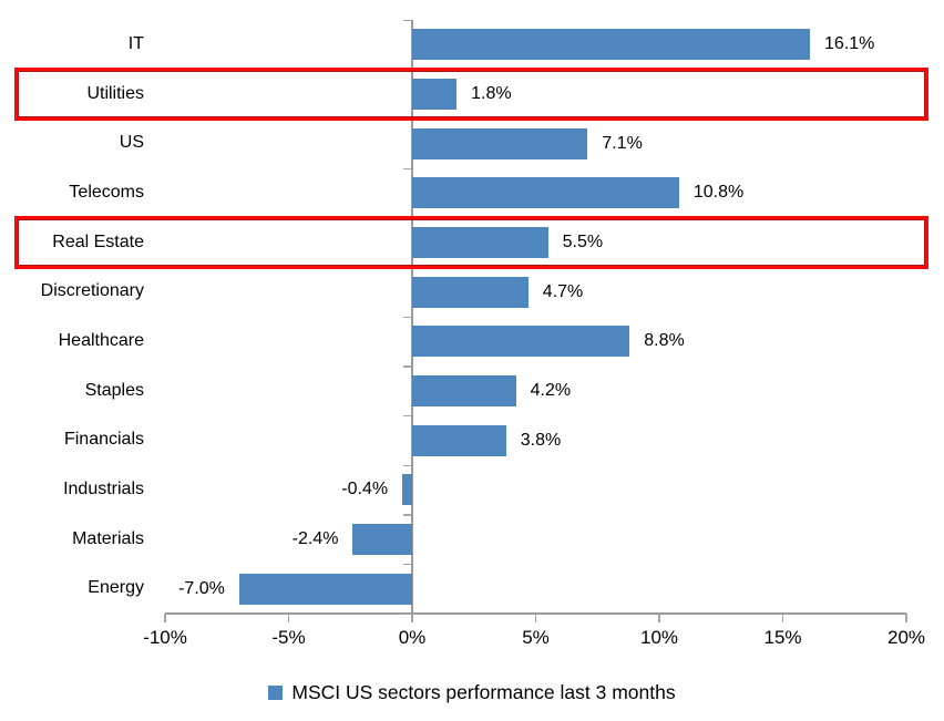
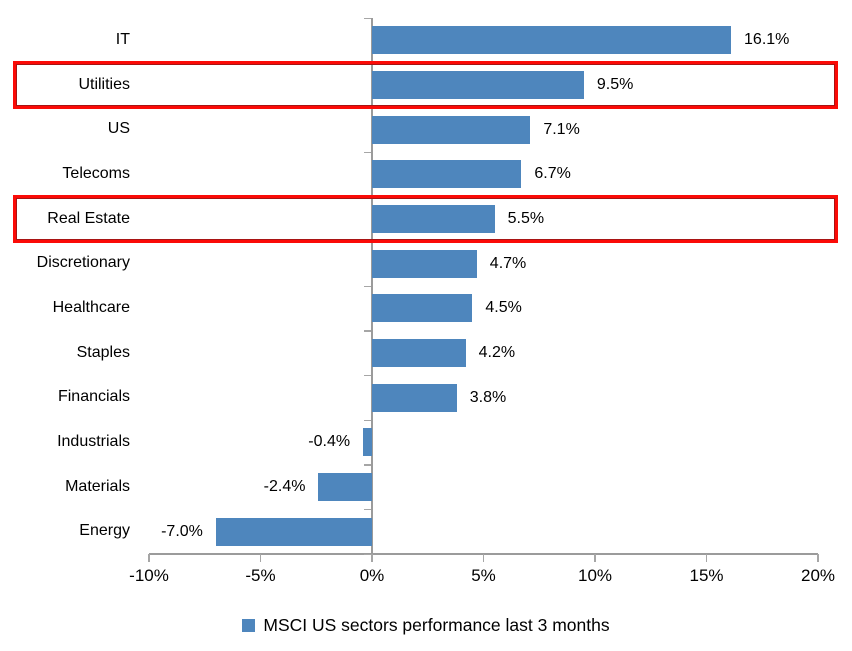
Utilities: 1.8% -> 9.5%
Telecoms: 10.8% -> 6.7%
Healthcare: 8.8% -> 4.5%
